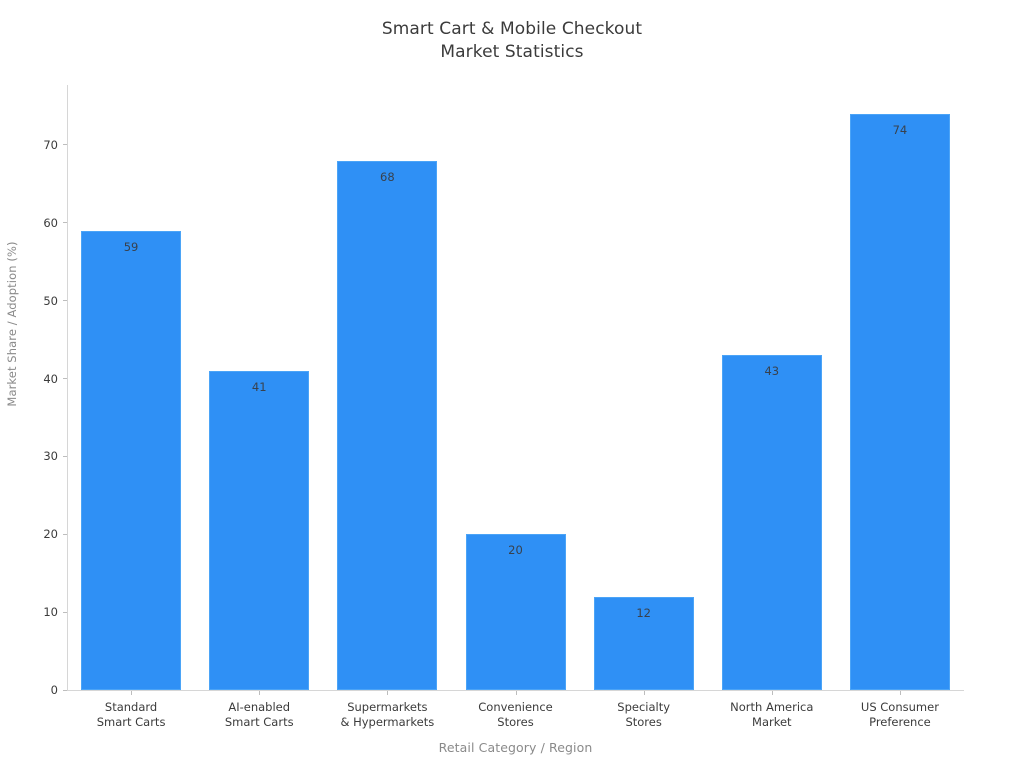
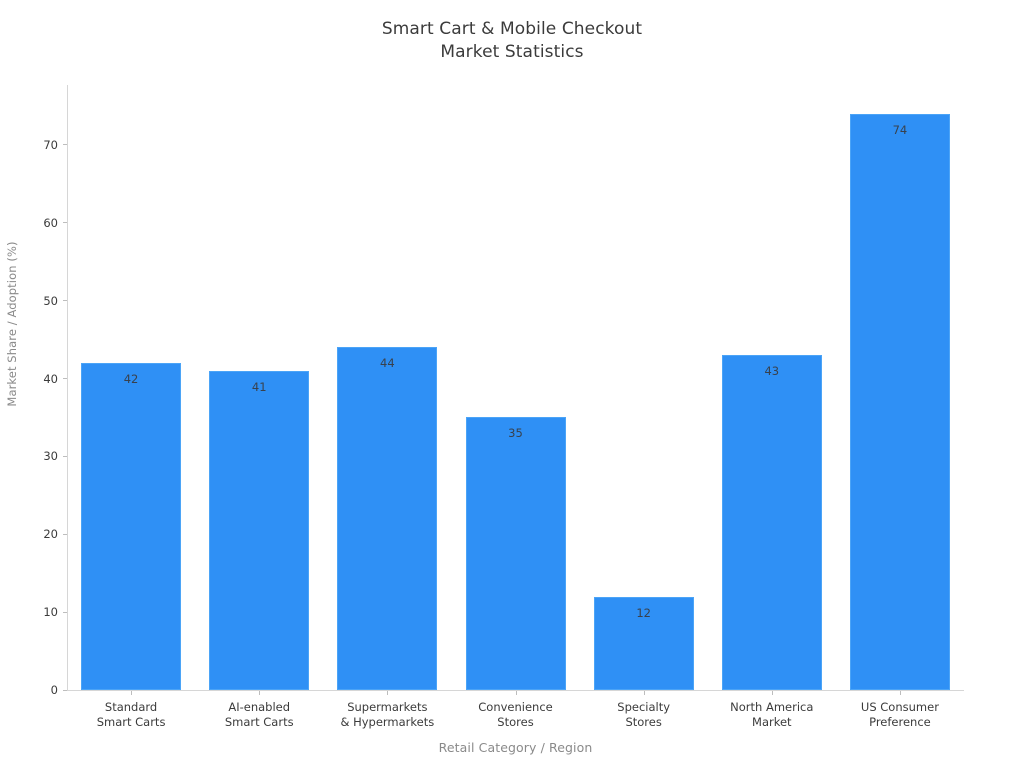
Standard Smart Carts: 59 -> 42
Supermarkets & Hypermarkets: 68 -> 44
Convenience Stores: 20 -> 35
